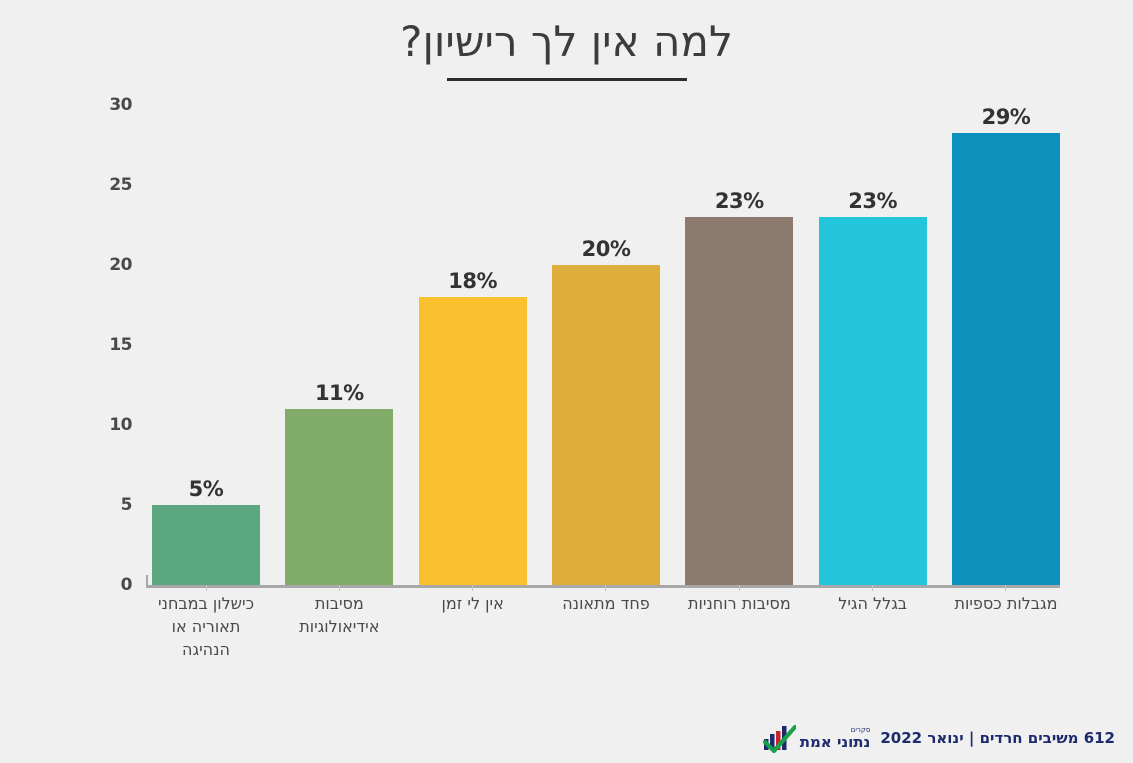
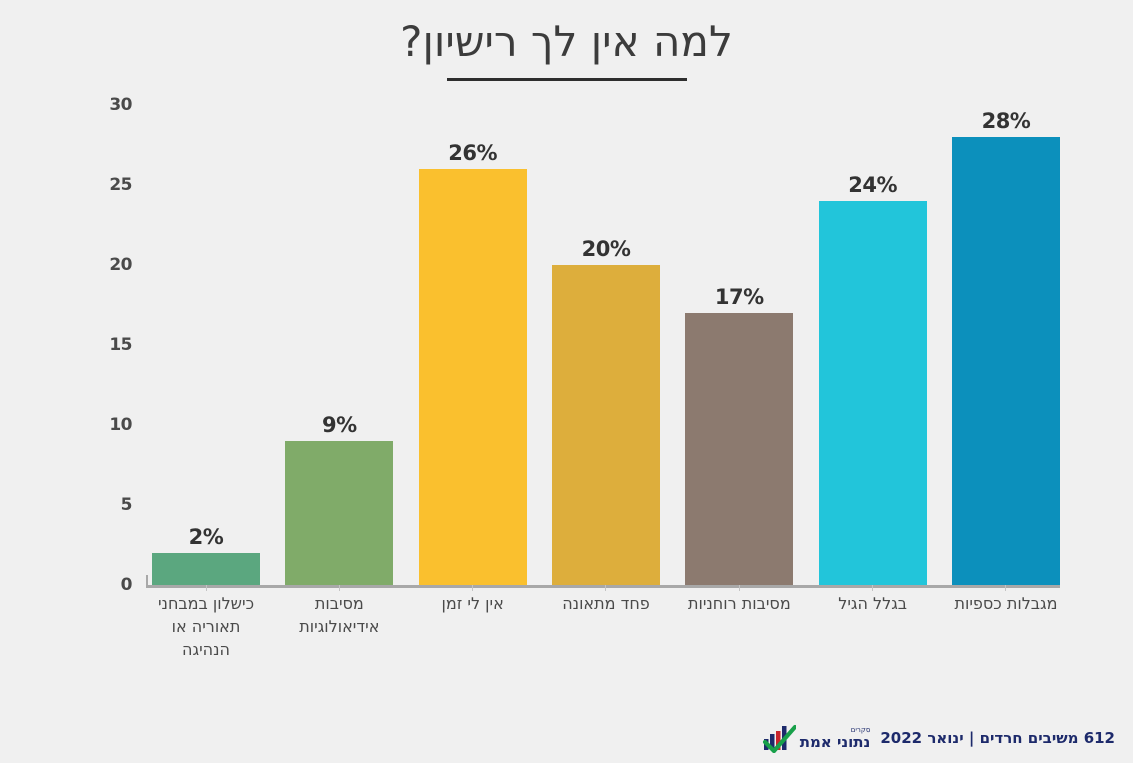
מגבלות כספיות: 29% -> 28%
בגלל הגיל: 23% -> 24%
מסיבות רוחניות: 23% -> 17%
אין לי זמן: 18% -> 26%
מסיבות אידיאולוגיות: 11% -> 9%
כישלון במבחני תאוריה או הנהיגה: 5% -> 2%
